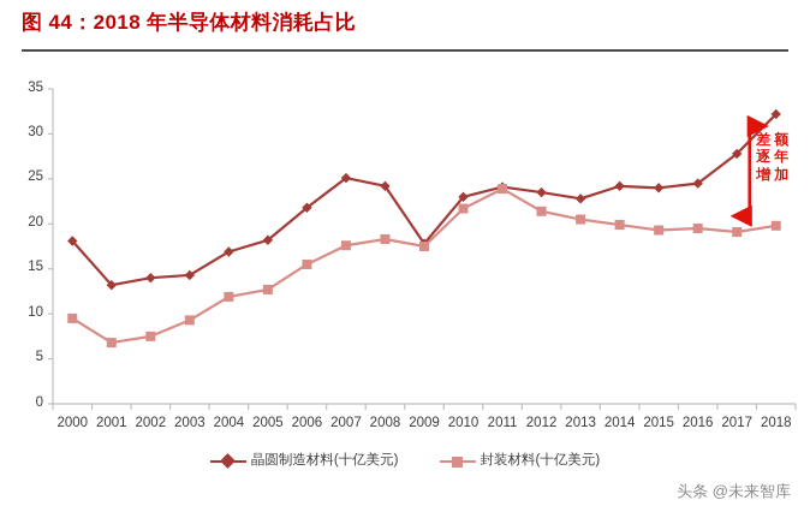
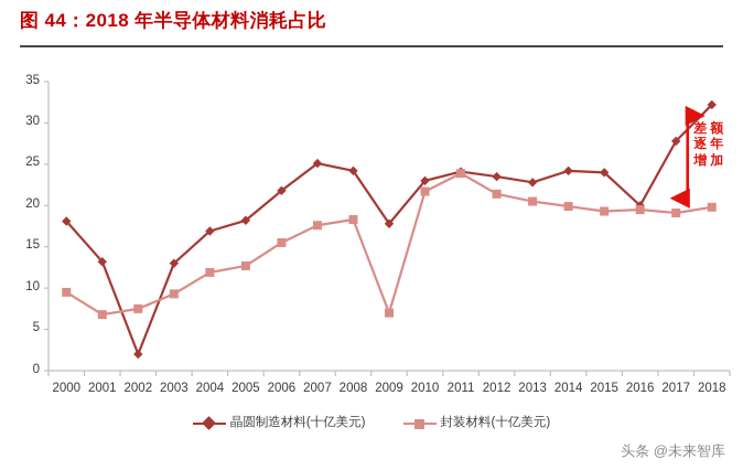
晶圆制造材料(十亿美元)/2002: 14 -> 2
晶圆制造材料(十亿美元)/2003: 14 -> 13
封装材料(十亿美元)/2009: 18 -> 7
晶圆制造材料(十亿美元)/2016: 24 -> 20
